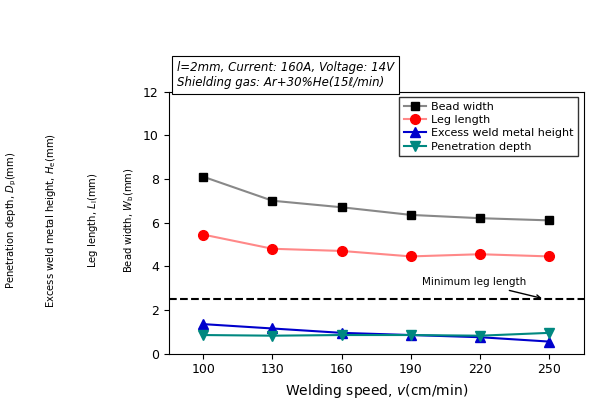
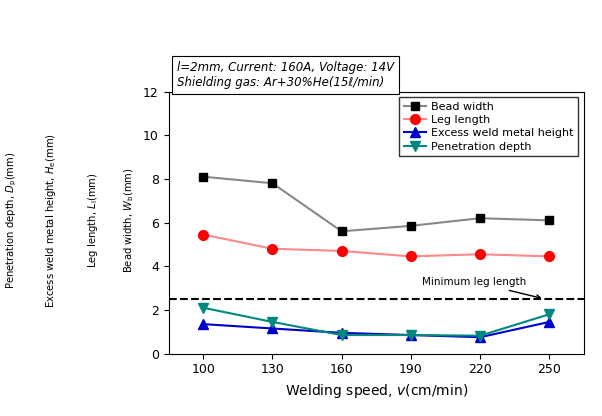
Penetration depth/100: 0.85 -> 2.10
Bead width/130: 7.00 -> 7.80
Penetration depth/130: 0.82 -> 1.45
Bead width/160: 6.70 -> 5.60
Bead width/190: 6.35 -> 5.85
Excess weld metal height/250: 0.55 -> 1.45
Penetration depth/250: 0.95 -> 1.80
